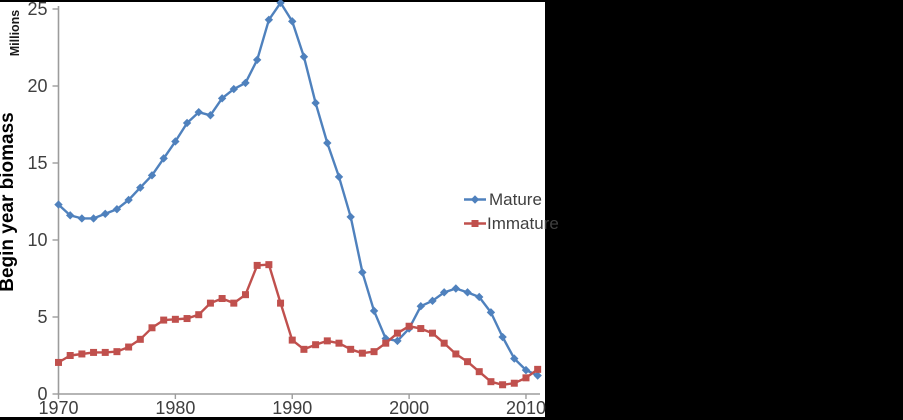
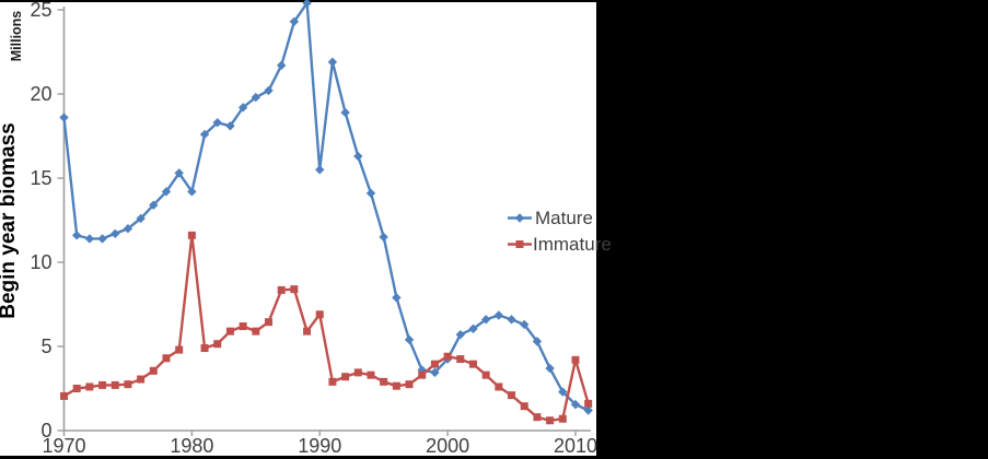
Mature/1970: 12.3 -> 18.6
Mature/1980: 16.4 -> 14.2
Immature/1980: 4.8 -> 11.6
Mature/1990: 24.2 -> 15.5
Immature/1990: 3.5 -> 6.9
Immature/2010: 1.1 -> 4.2
